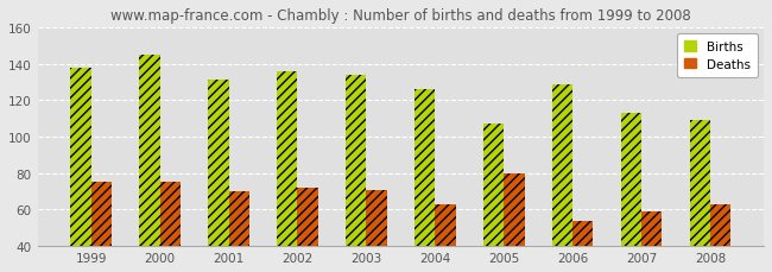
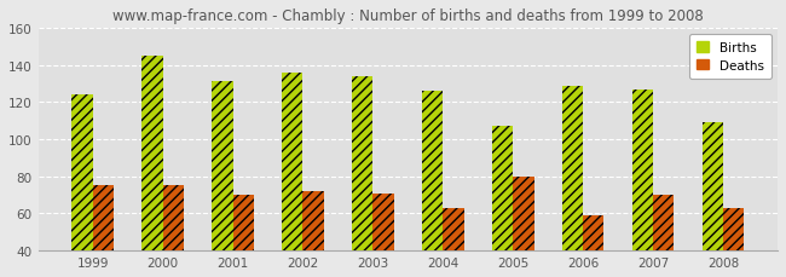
Births/1999: 138 -> 124
Deaths/2006: 54 -> 59
Births/2007: 113 -> 127
Deaths/2007: 59 -> 70
